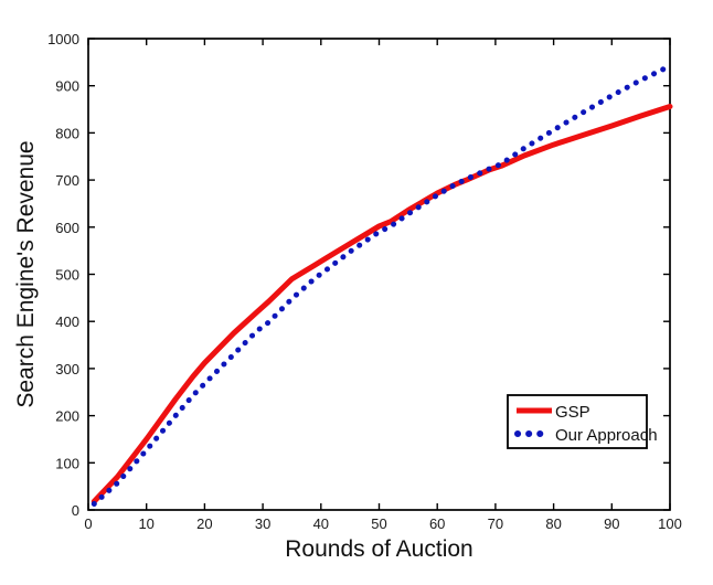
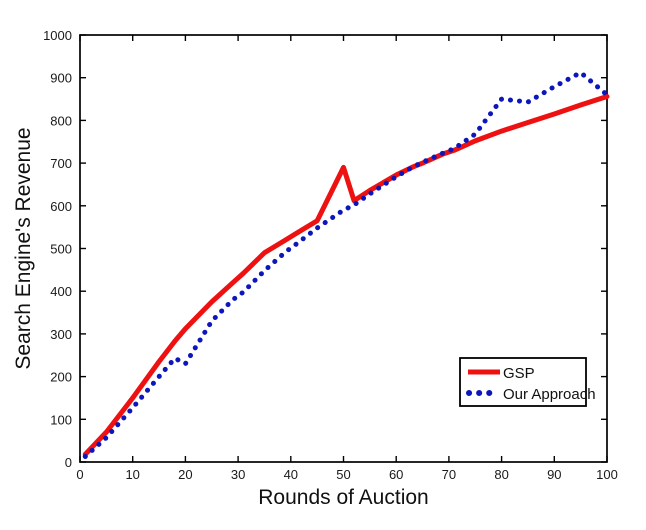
Our Approach/20: 270 -> 230
GSP/50: 600 -> 690
Our Approach/80: 810 -> 850
Our Approach/100: 940 -> 860
